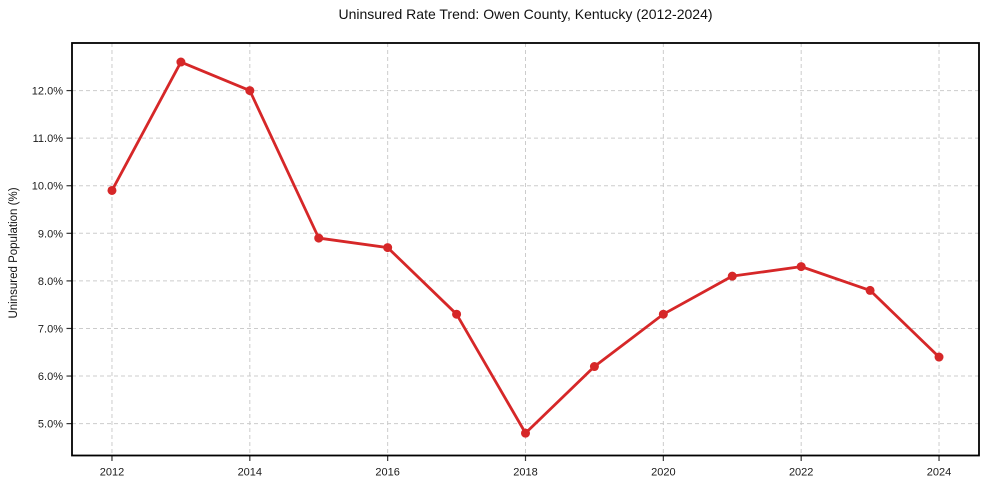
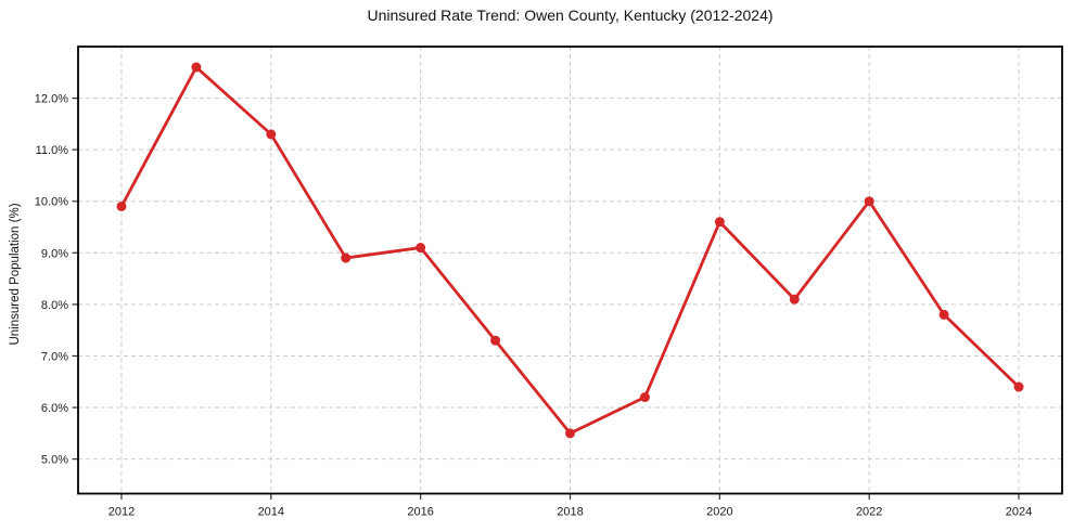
2014: 12.0% -> 11.3%
2016: 8.7% -> 9.1%
2018: 4.8% -> 5.5%
2020: 7.3% -> 9.6%
2022: 8.3% -> 10.0%
